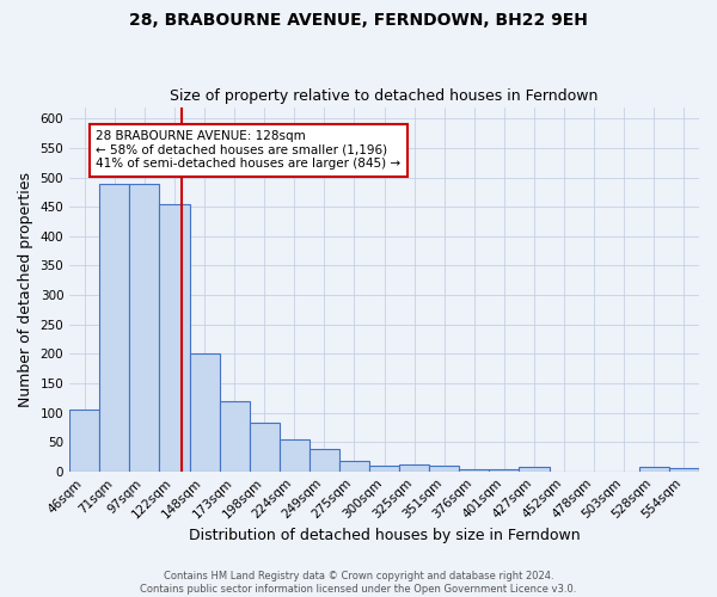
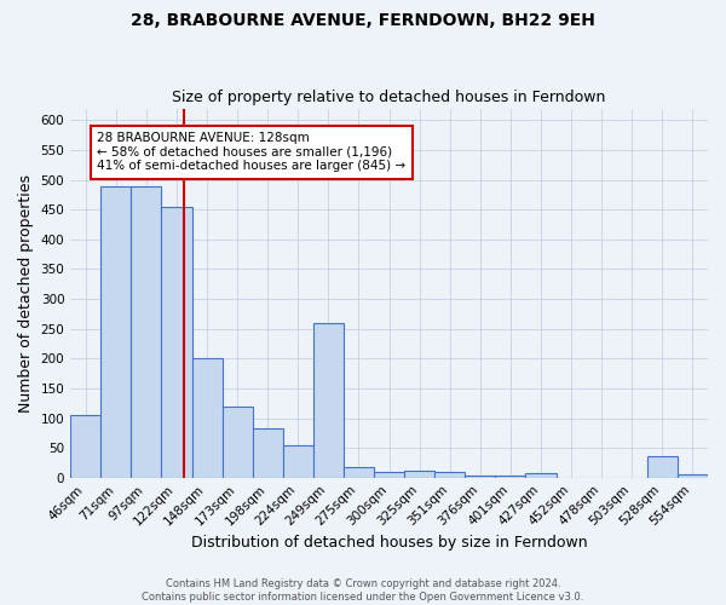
249sqm: 38 -> 260
528sqm: 7 -> 35
